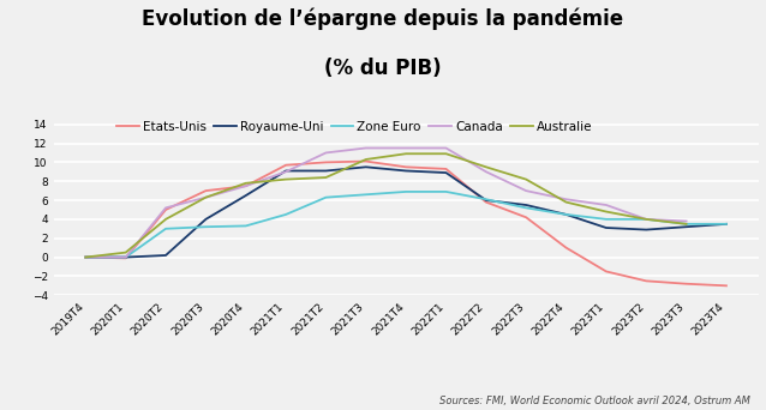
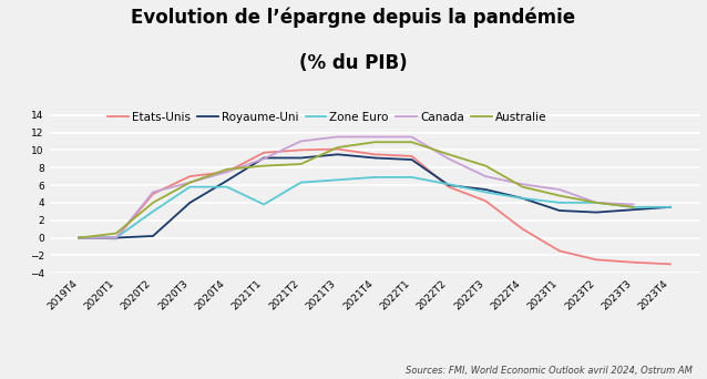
Zone Euro/2020T3: 3.2 -> 5.8
Zone Euro/2020T4: 3.3 -> 5.8
Zone Euro/2021T1: 4.5 -> 3.8
